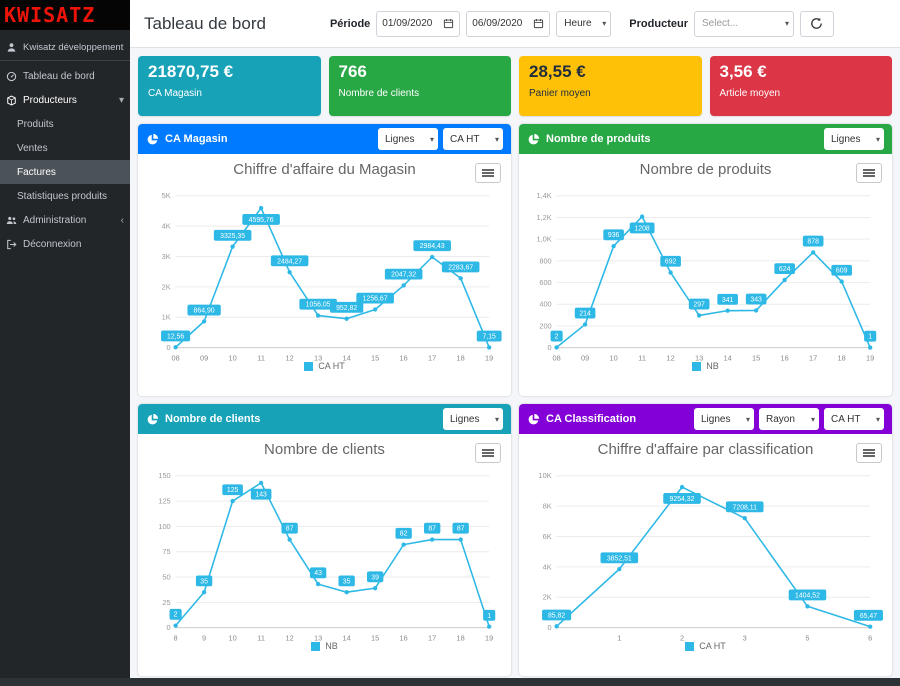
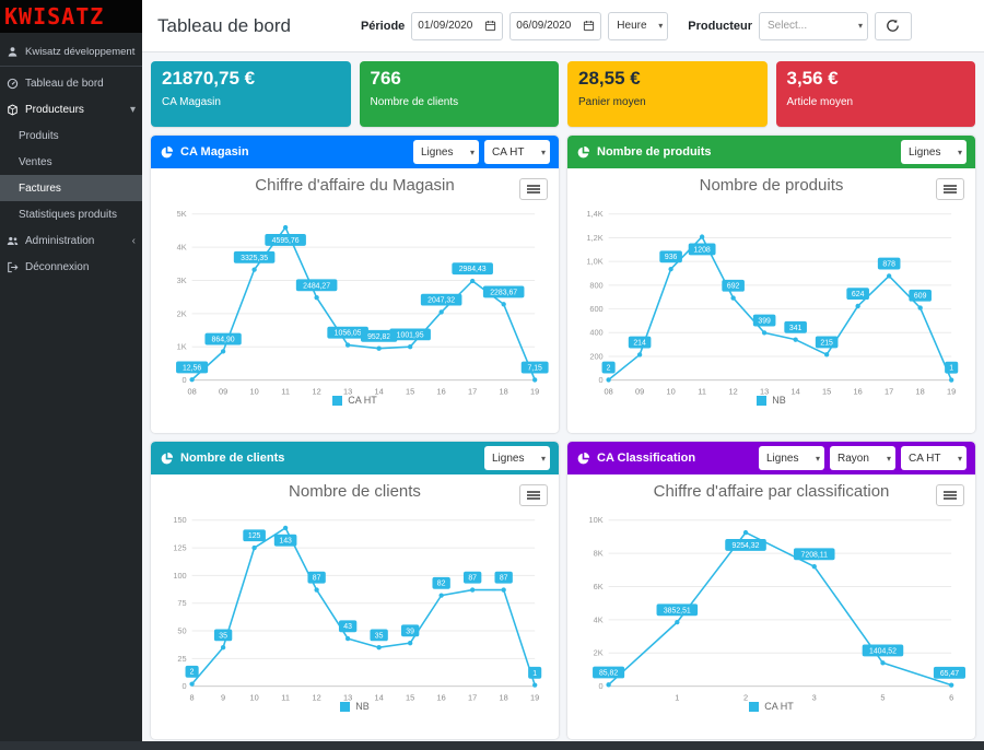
Chiffre d'affaire du Magasin/15: 1256,67 -> 1001,95
Nombre de produits/13: 297 -> 399
Nombre de produits/15: 343 -> 215
